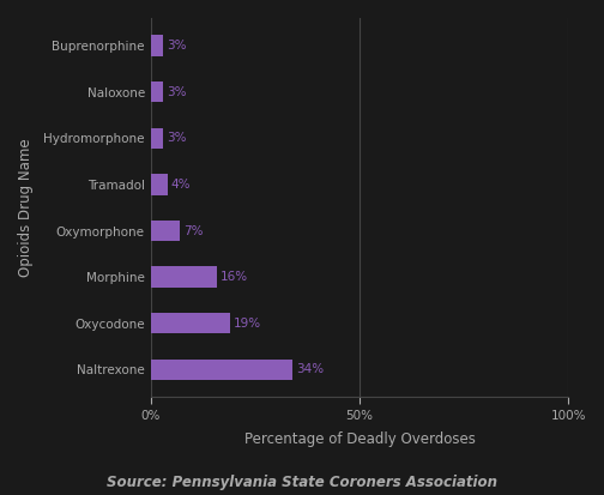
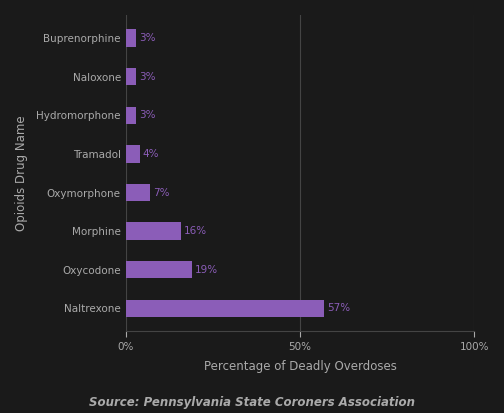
Naltrexone: 34% -> 57%
